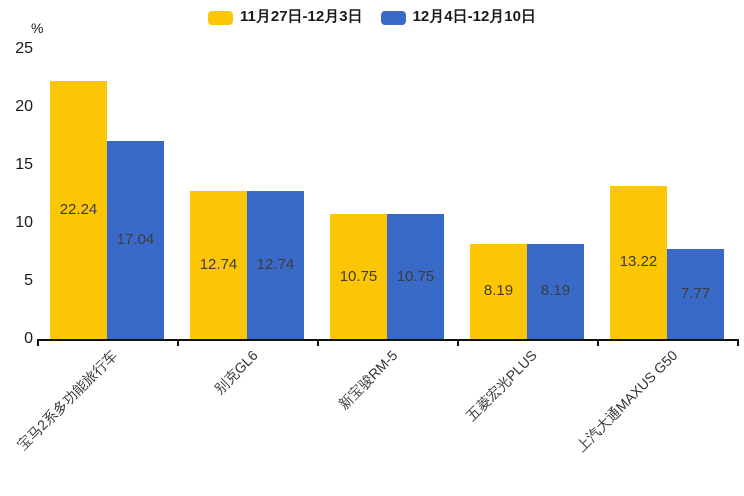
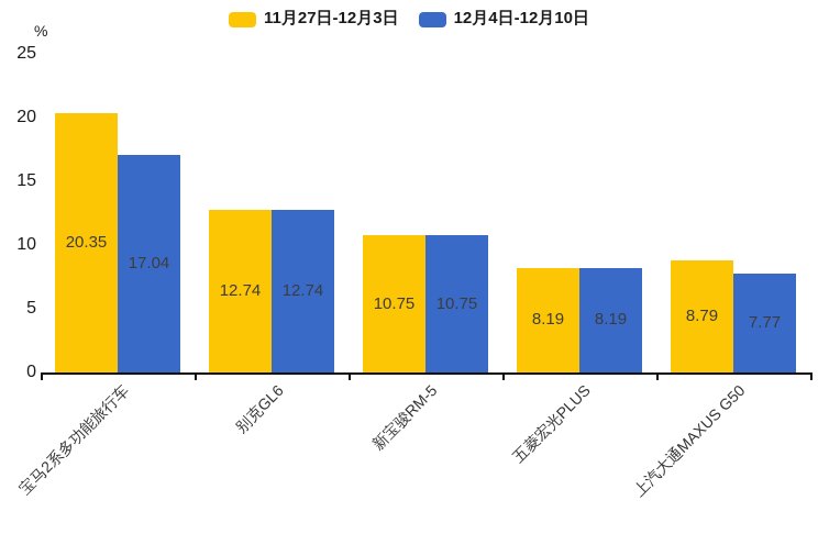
11月27日-12月3日/宝马2系多功能旅行车: 22.24 -> 20.35
11月27日-12月3日/上汽大通MAXUS G50: 13.22 -> 8.79
